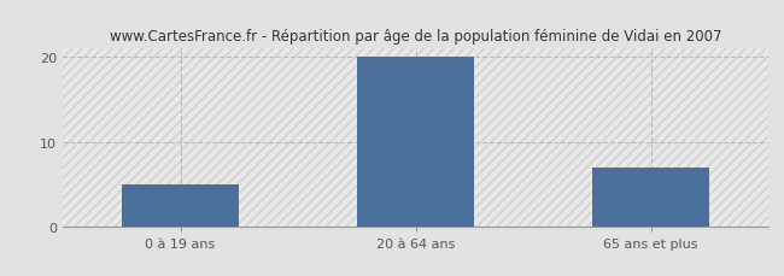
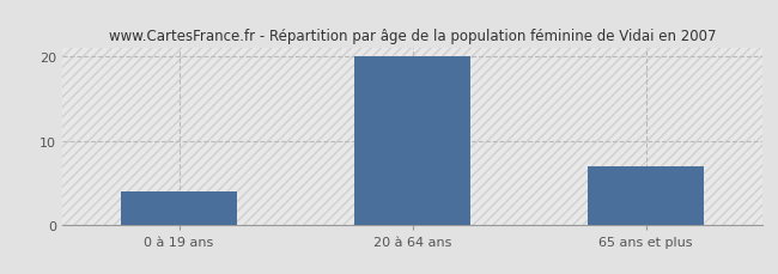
0 à 19 ans: 5 -> 4
